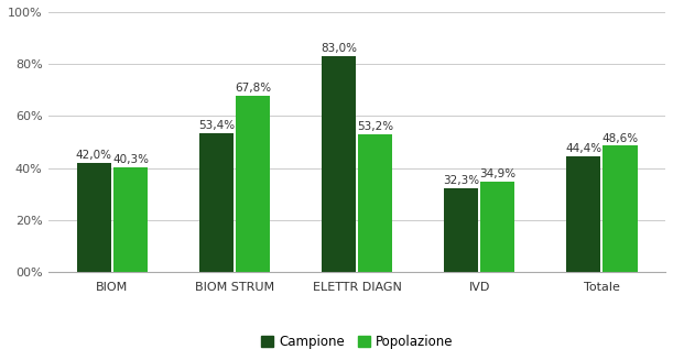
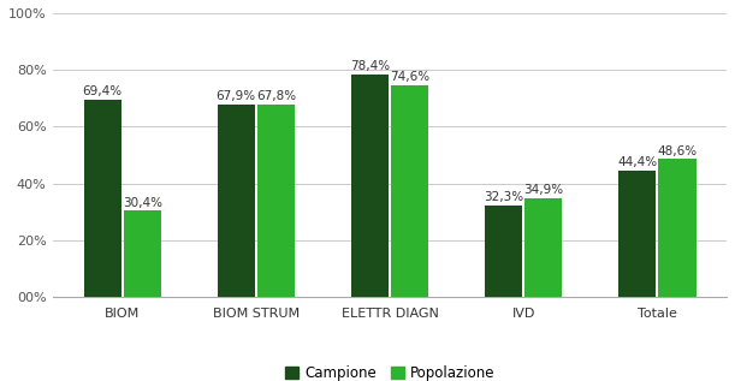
Campione/BIOM: 42,0% -> 69,4%
Popolazione/BIOM: 40,3% -> 30,4%
Campione/BIOM STRUM: 53,4% -> 67,9%
Campione/ELETTR DIAGN: 83,0% -> 78,4%
Popolazione/ELETTR DIAGN: 53,2% -> 74,6%
